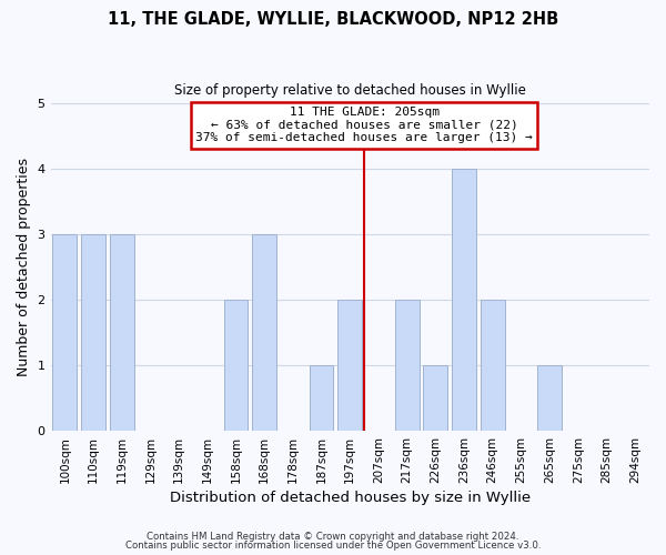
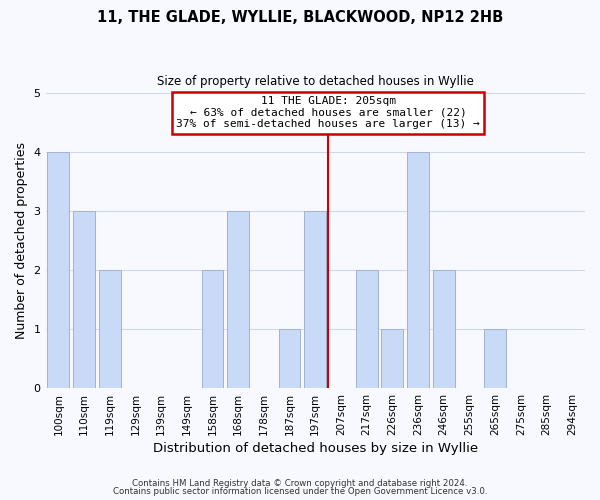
100sqm: 3 -> 4
119sqm: 3 -> 2
197sqm: 2 -> 3
